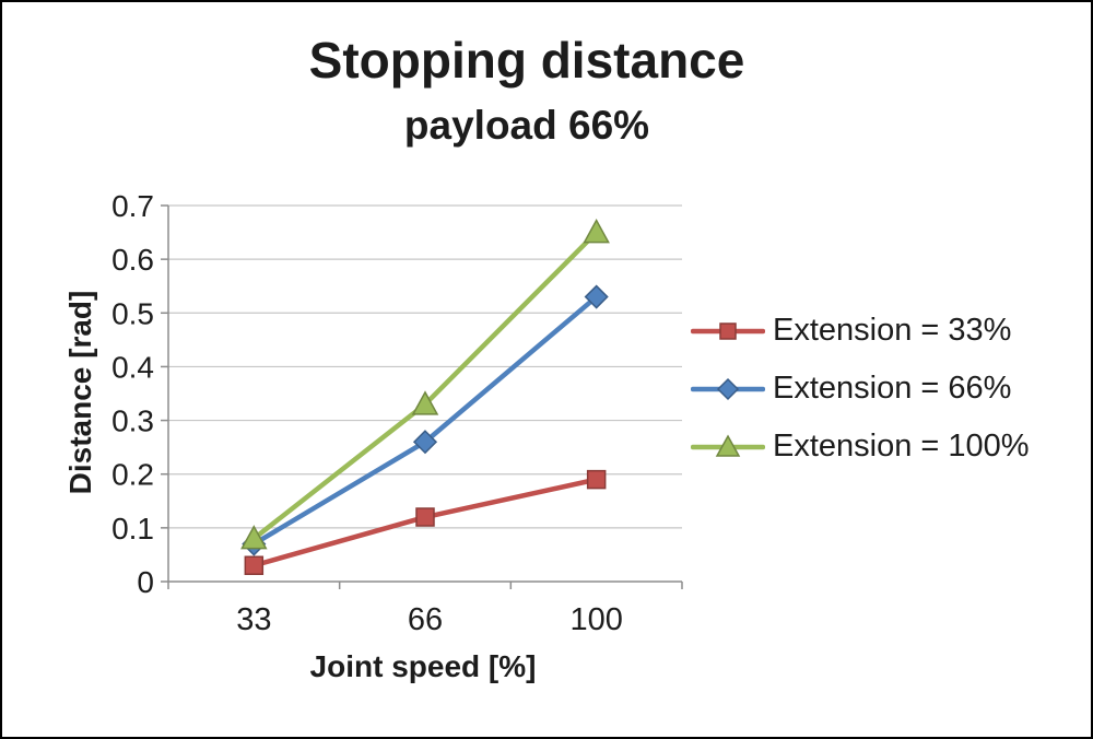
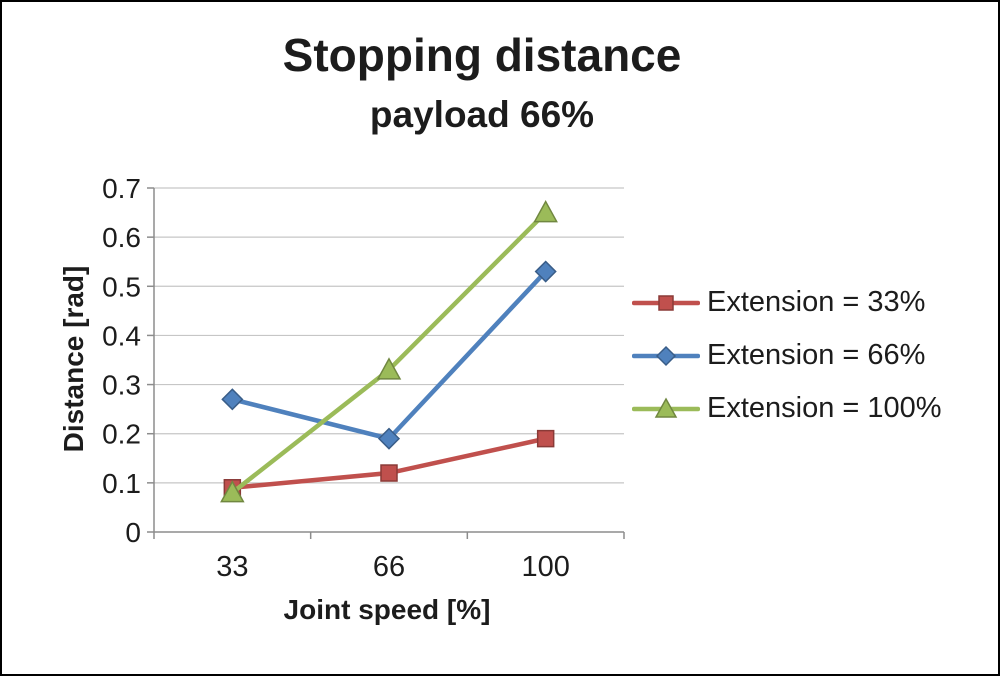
Extension = 33%/33: 0.03 -> 0.09
Extension = 66%/33: 0.07 -> 0.27
Extension = 66%/66: 0.26 -> 0.19
